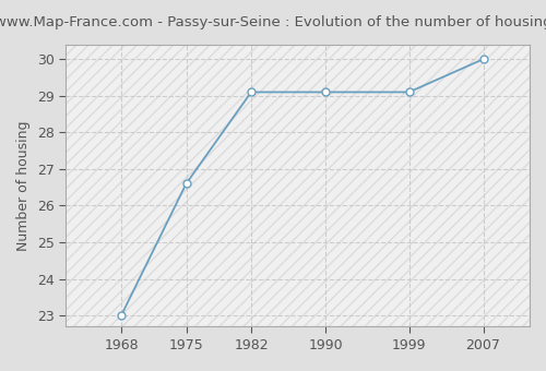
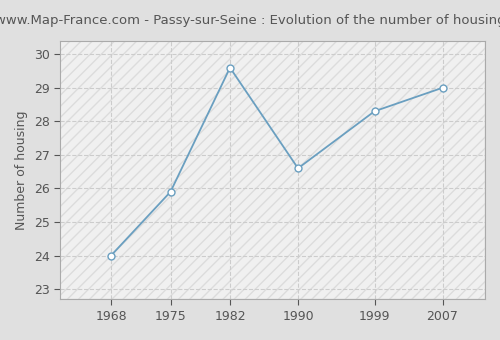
1968: 23.0 -> 24.0
1975: 26.6 -> 25.9
1982: 29.1 -> 29.6
1990: 29.1 -> 26.6
1999: 29.1 -> 28.3
2007: 30.0 -> 29.0
